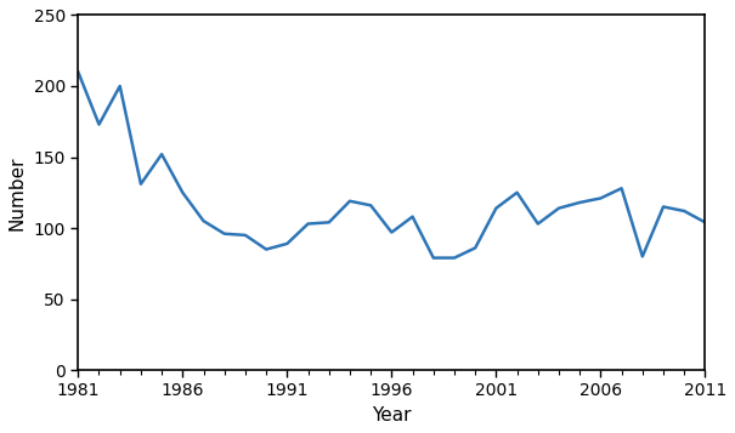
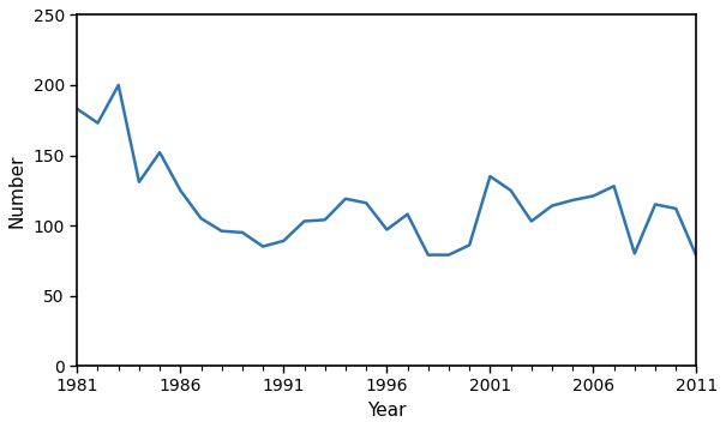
1981: 210 -> 183
2001: 114 -> 135
2011: 104 -> 78
